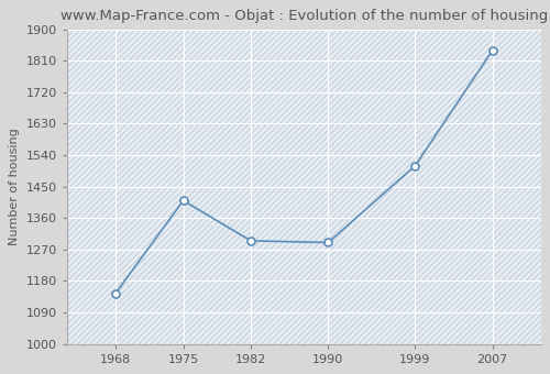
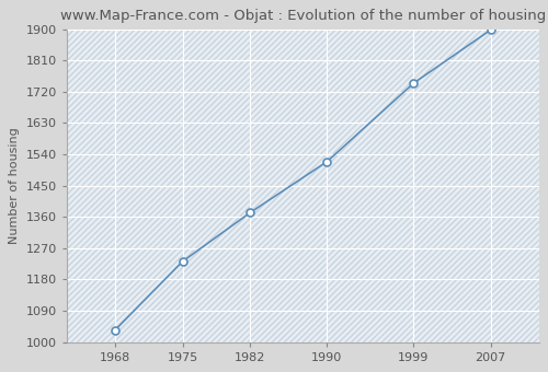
1968: 1145 -> 1035
1975: 1410 -> 1232
1982: 1295 -> 1372
1990: 1290 -> 1519
1999: 1510 -> 1745
2007: 1840 -> 1898
